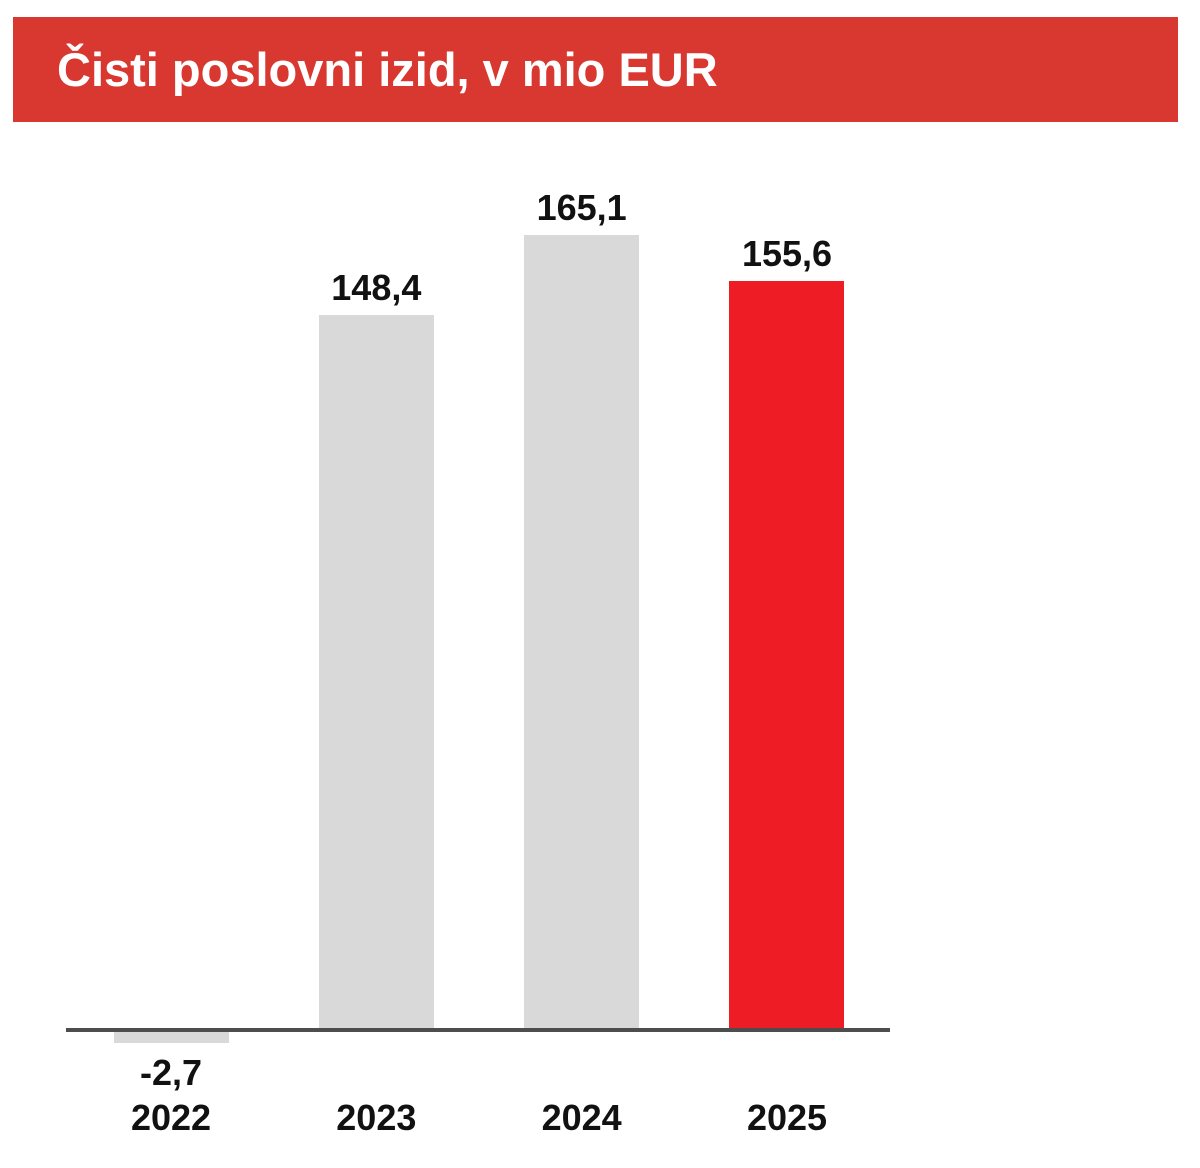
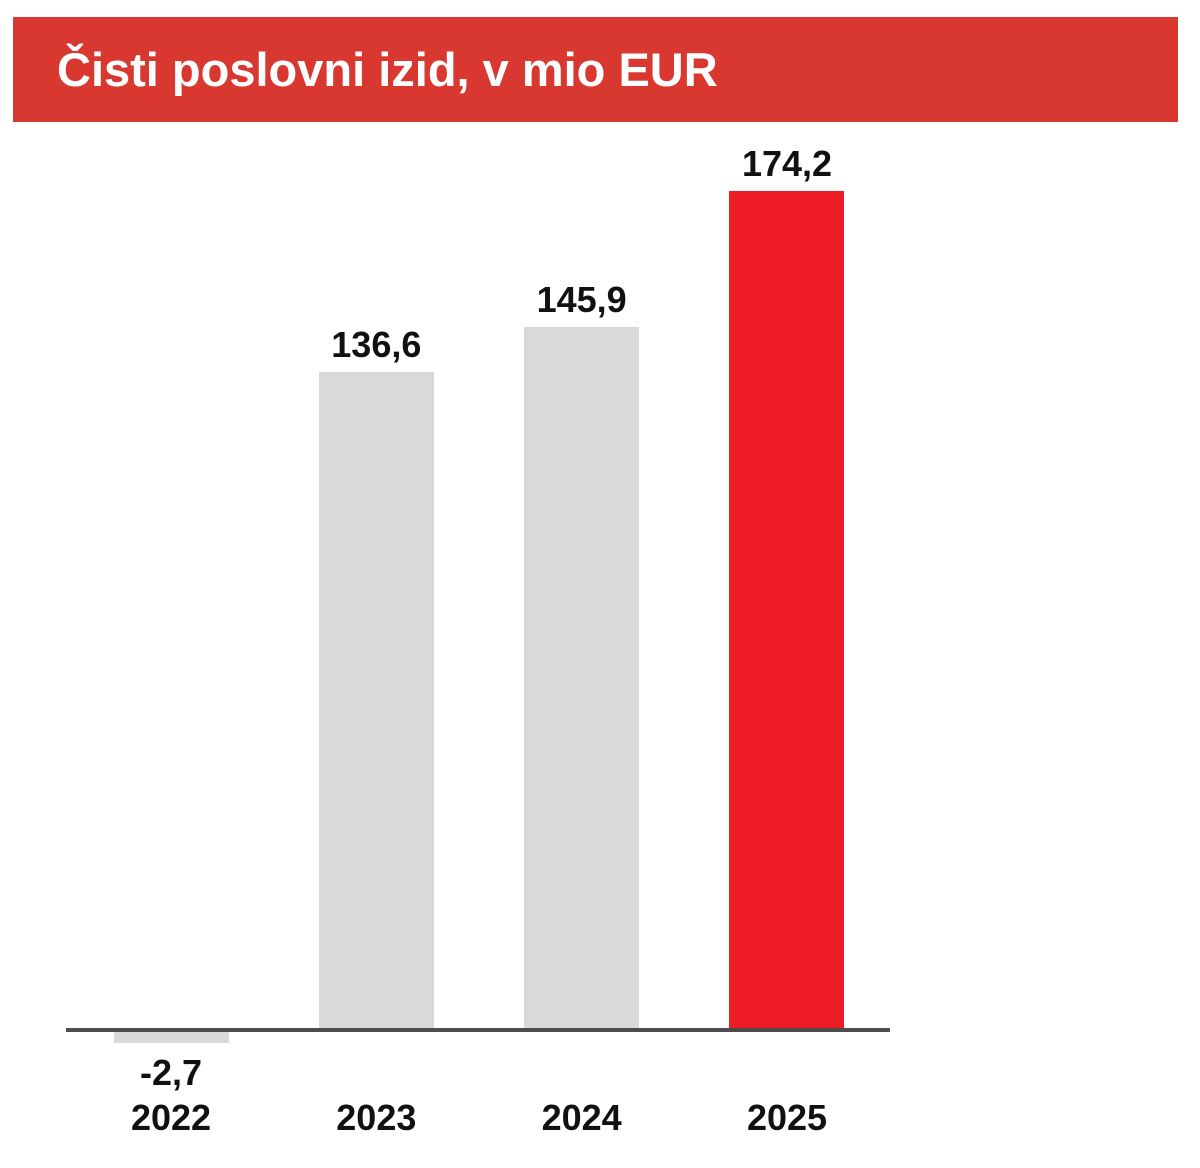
2023: 148,4 -> 136,6
2024: 165,1 -> 145,9
2025: 155,6 -> 174,2
